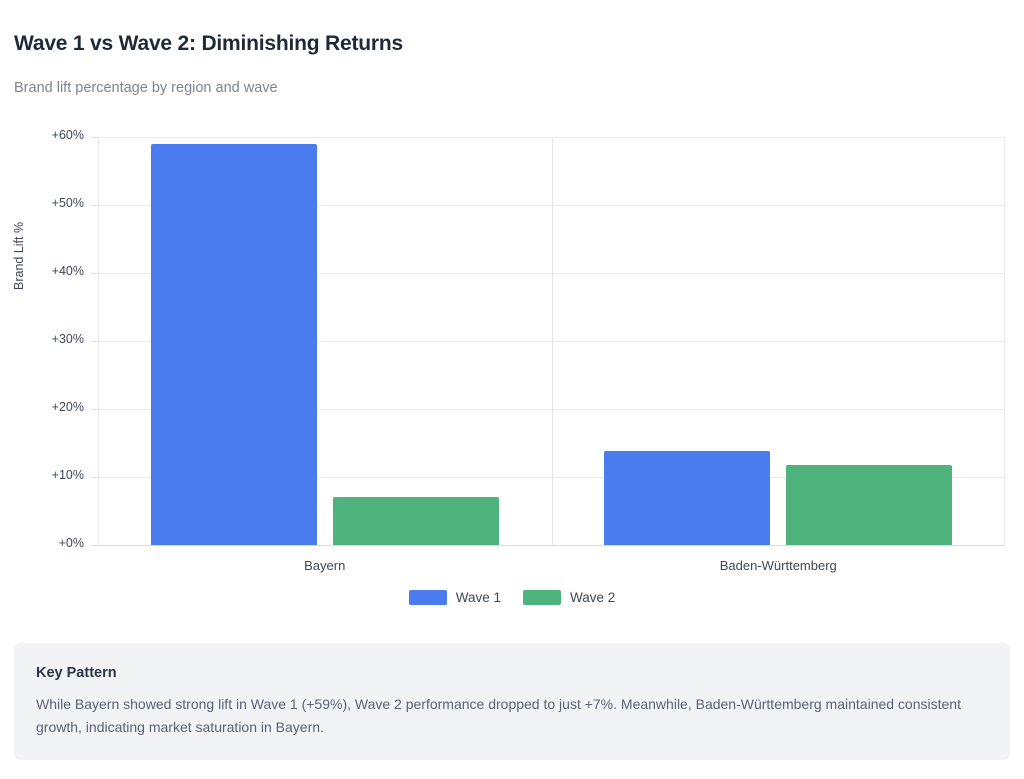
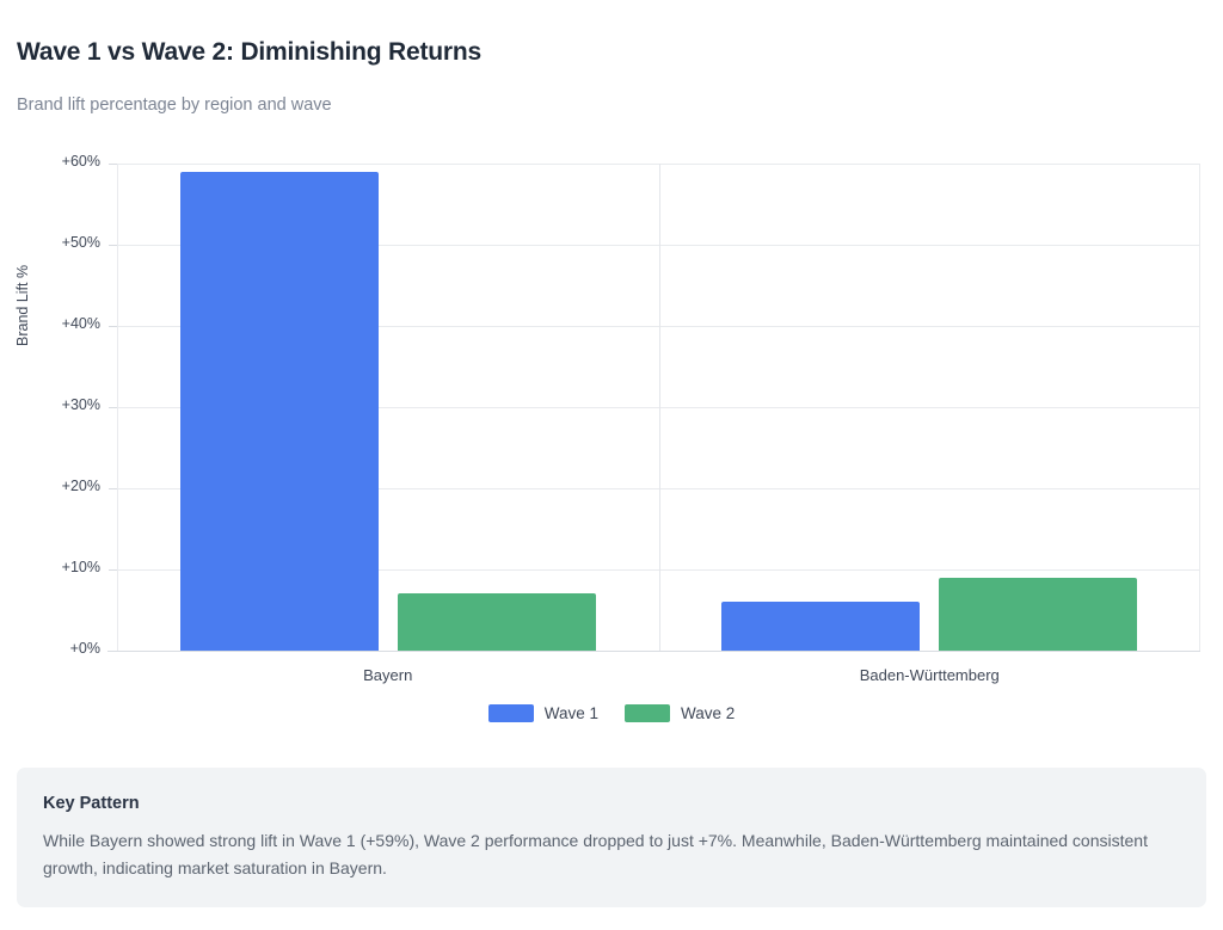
Wave 1/Baden-Württemberg: 14% -> 6%
Wave 2/Baden-Württemberg: 12% -> 9%
